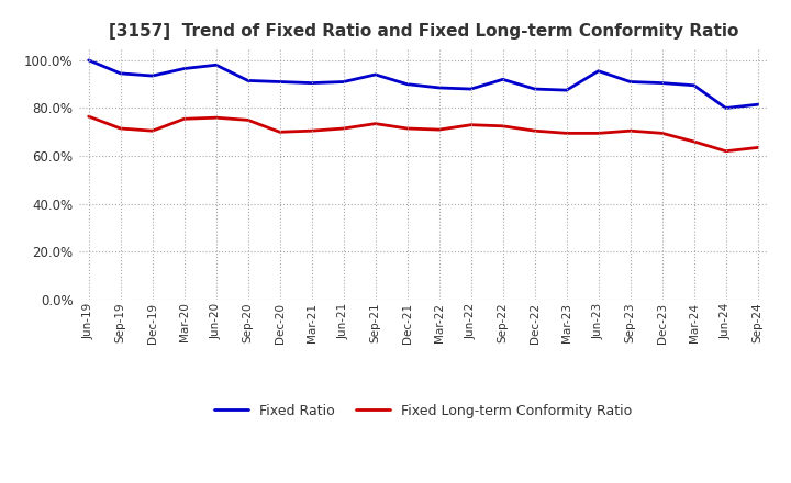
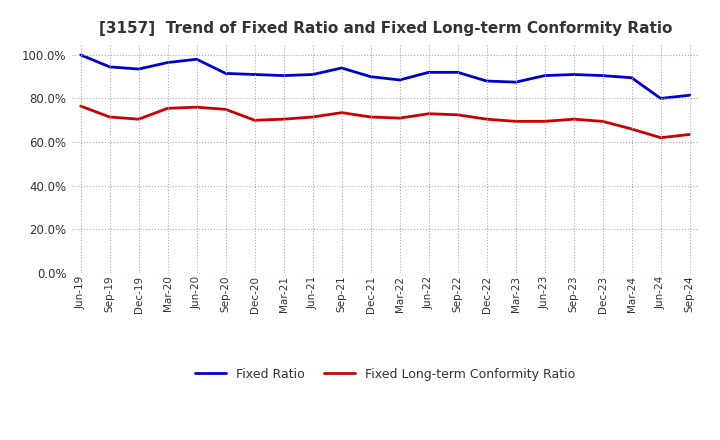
Fixed Ratio/Jun-22: 88.0% -> 92.0%
Fixed Ratio/Jun-23: 95.5% -> 90.5%
